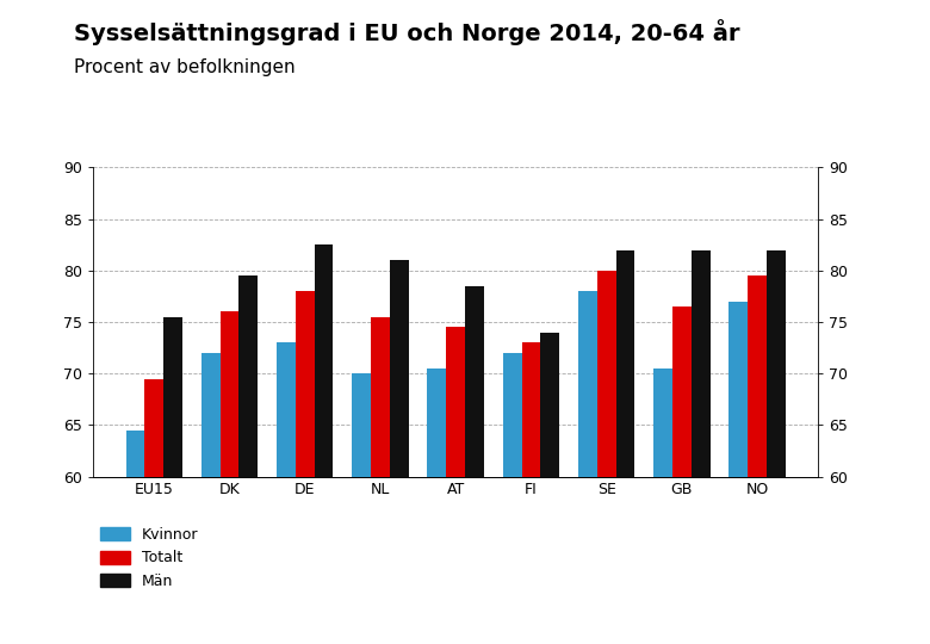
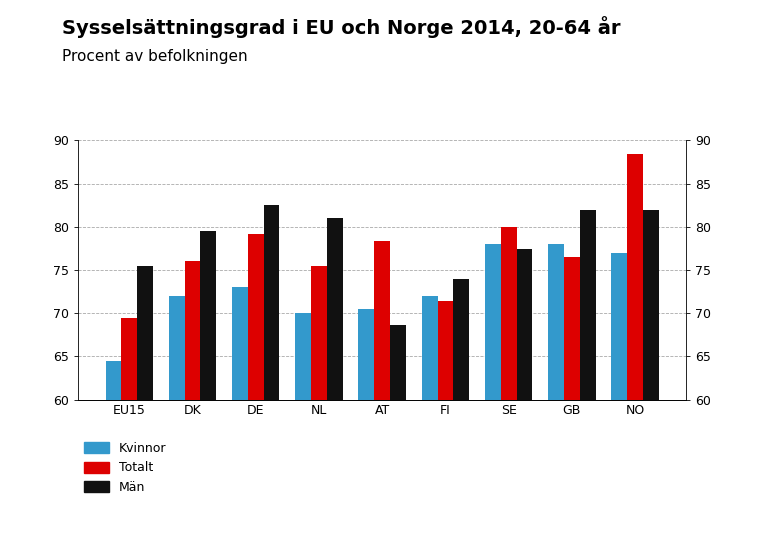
Totalt/DE: 78.0 -> 79.2
Totalt/AT: 74.5 -> 78.4
Män/AT: 78.5 -> 68.6
Totalt/FI: 73.0 -> 71.4
Män/SE: 82.0 -> 77.4
Kvinnor/GB: 70.5 -> 78.0
Totalt/NO: 79.5 -> 88.4
